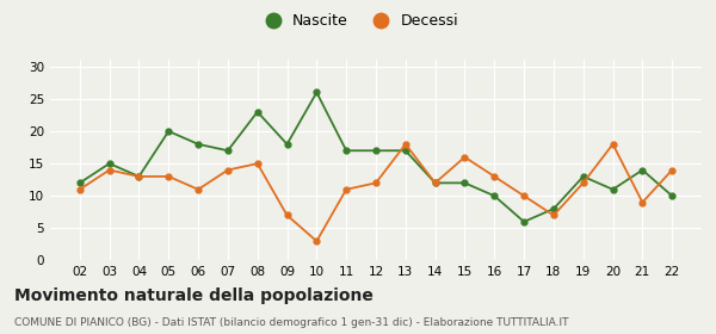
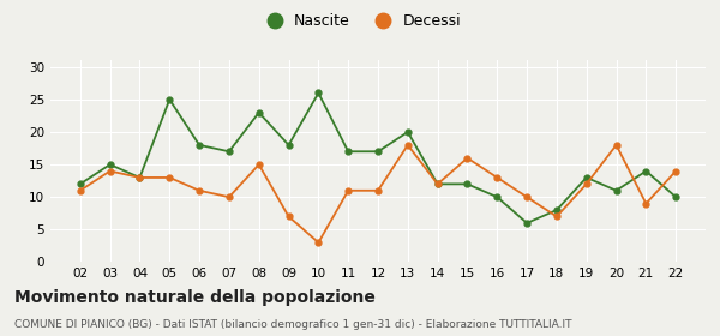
Nascite/05: 20 -> 25
Decessi/07: 14 -> 10
Decessi/12: 12 -> 11
Nascite/13: 17 -> 20
